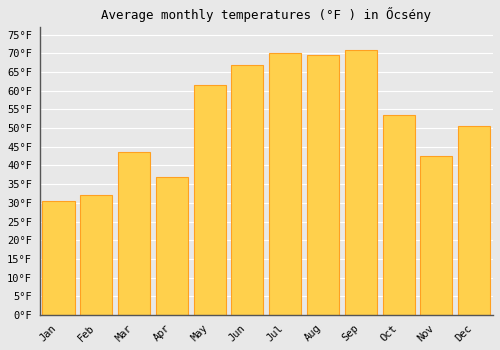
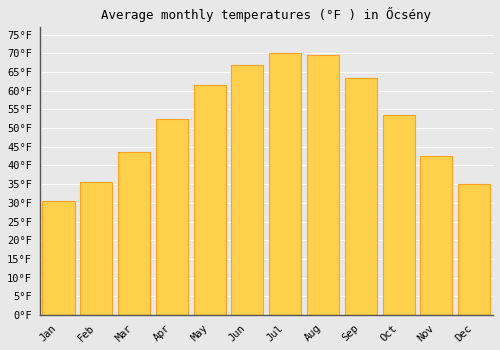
Feb: 32.0°F -> 35.5°F
Apr: 37.0°F -> 52.5°F
Sep: 71.0°F -> 63.5°F
Dec: 50.5°F -> 35.0°F
